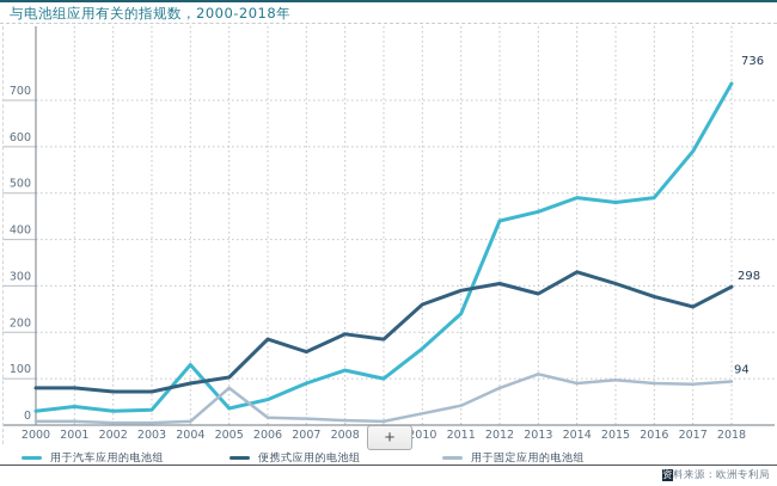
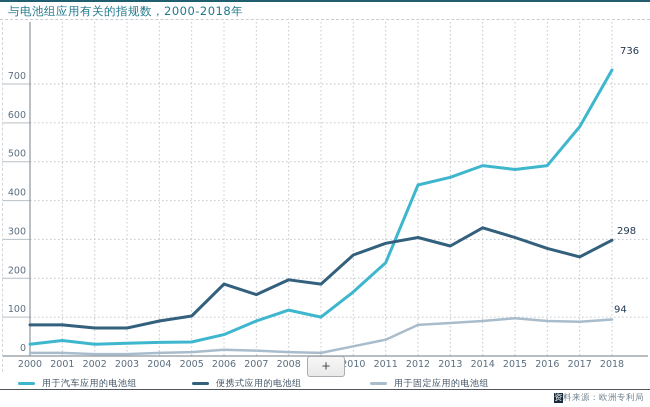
用于汽车应用的电池组/2004: 130 -> 40
用于固定应用的电池组/2005: 80 -> 10
用于固定应用的电池组/2013: 110 -> 80
